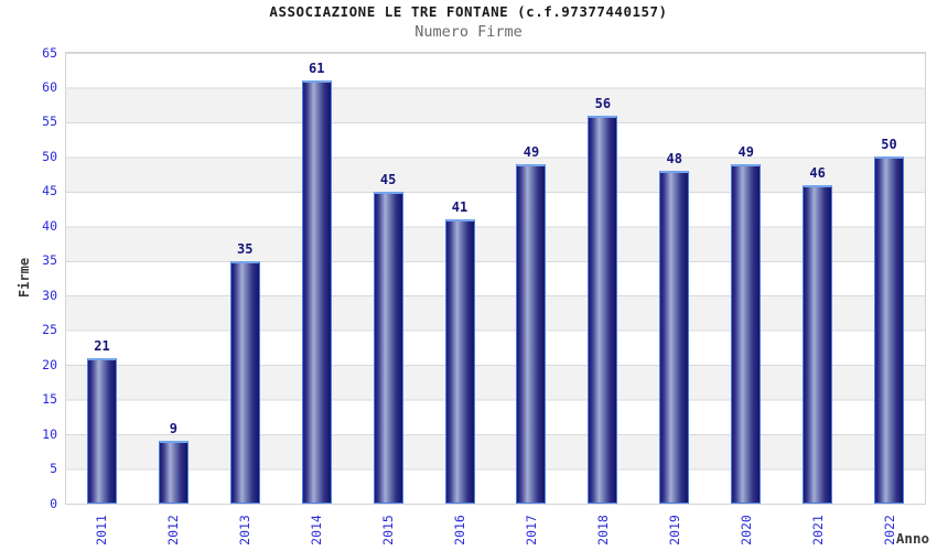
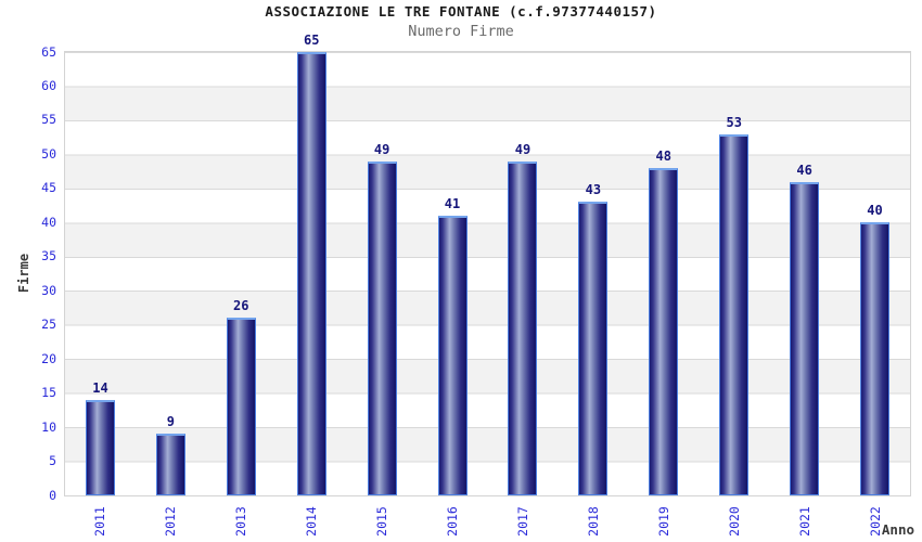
2011: 21 -> 14
2013: 35 -> 26
2014: 61 -> 65
2015: 45 -> 49
2018: 56 -> 43
2020: 49 -> 53
2022: 50 -> 40
